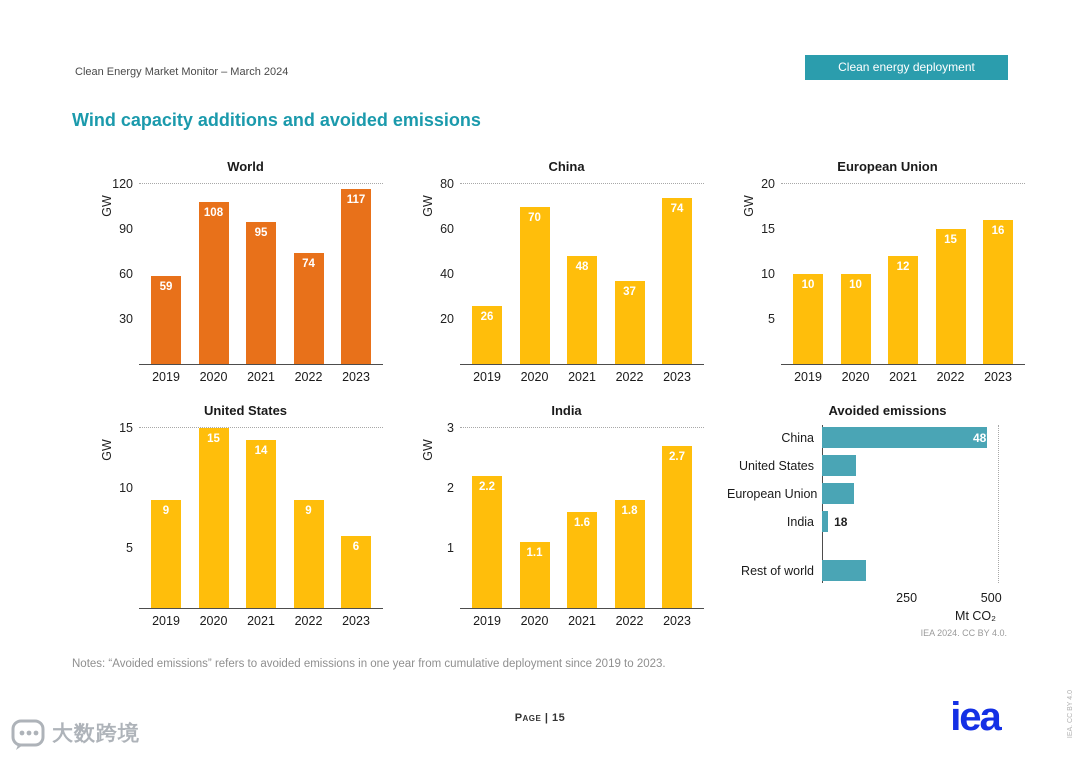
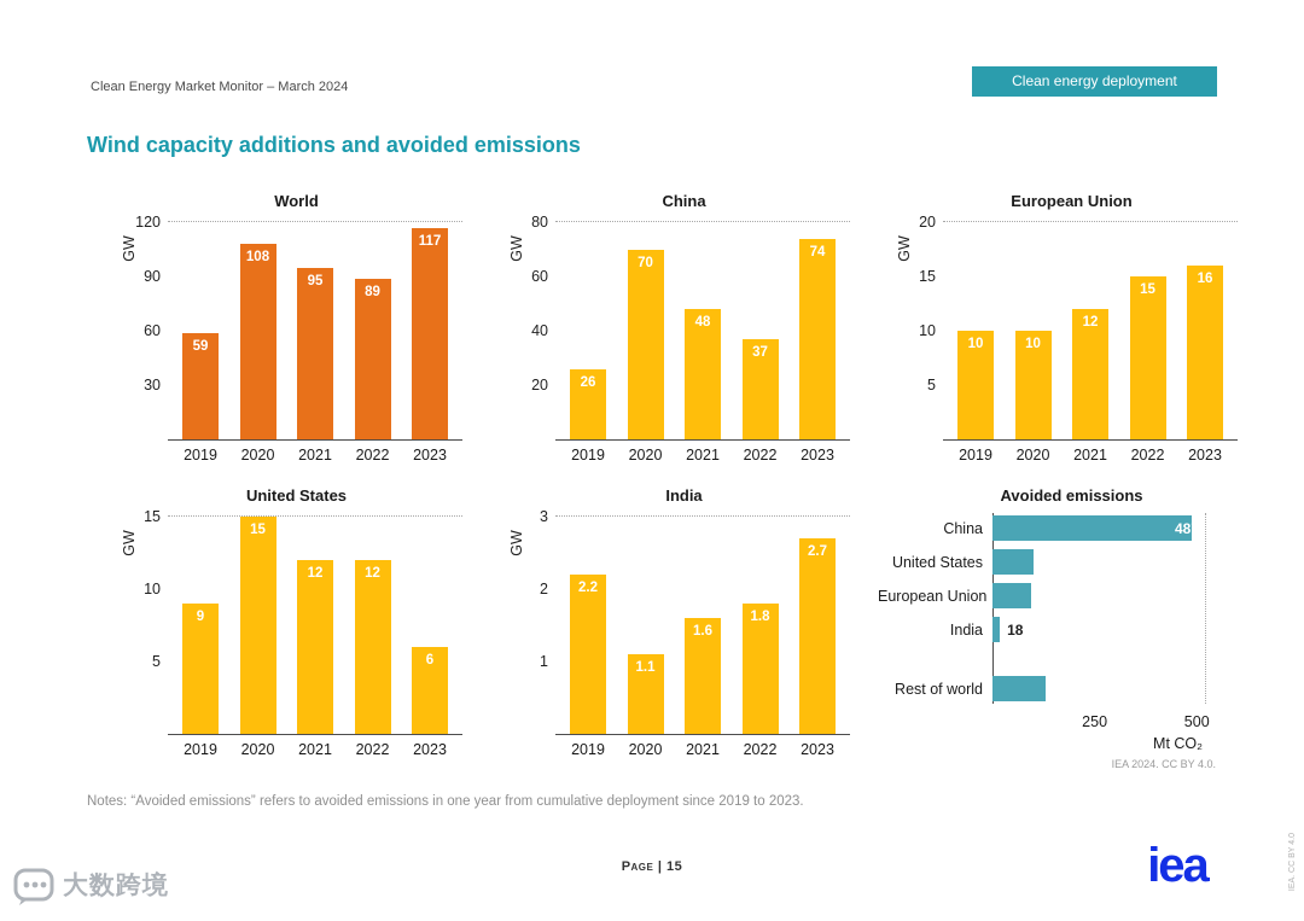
World/2022: 74 -> 89
United States/2021: 14 -> 12
United States/2022: 9 -> 12
